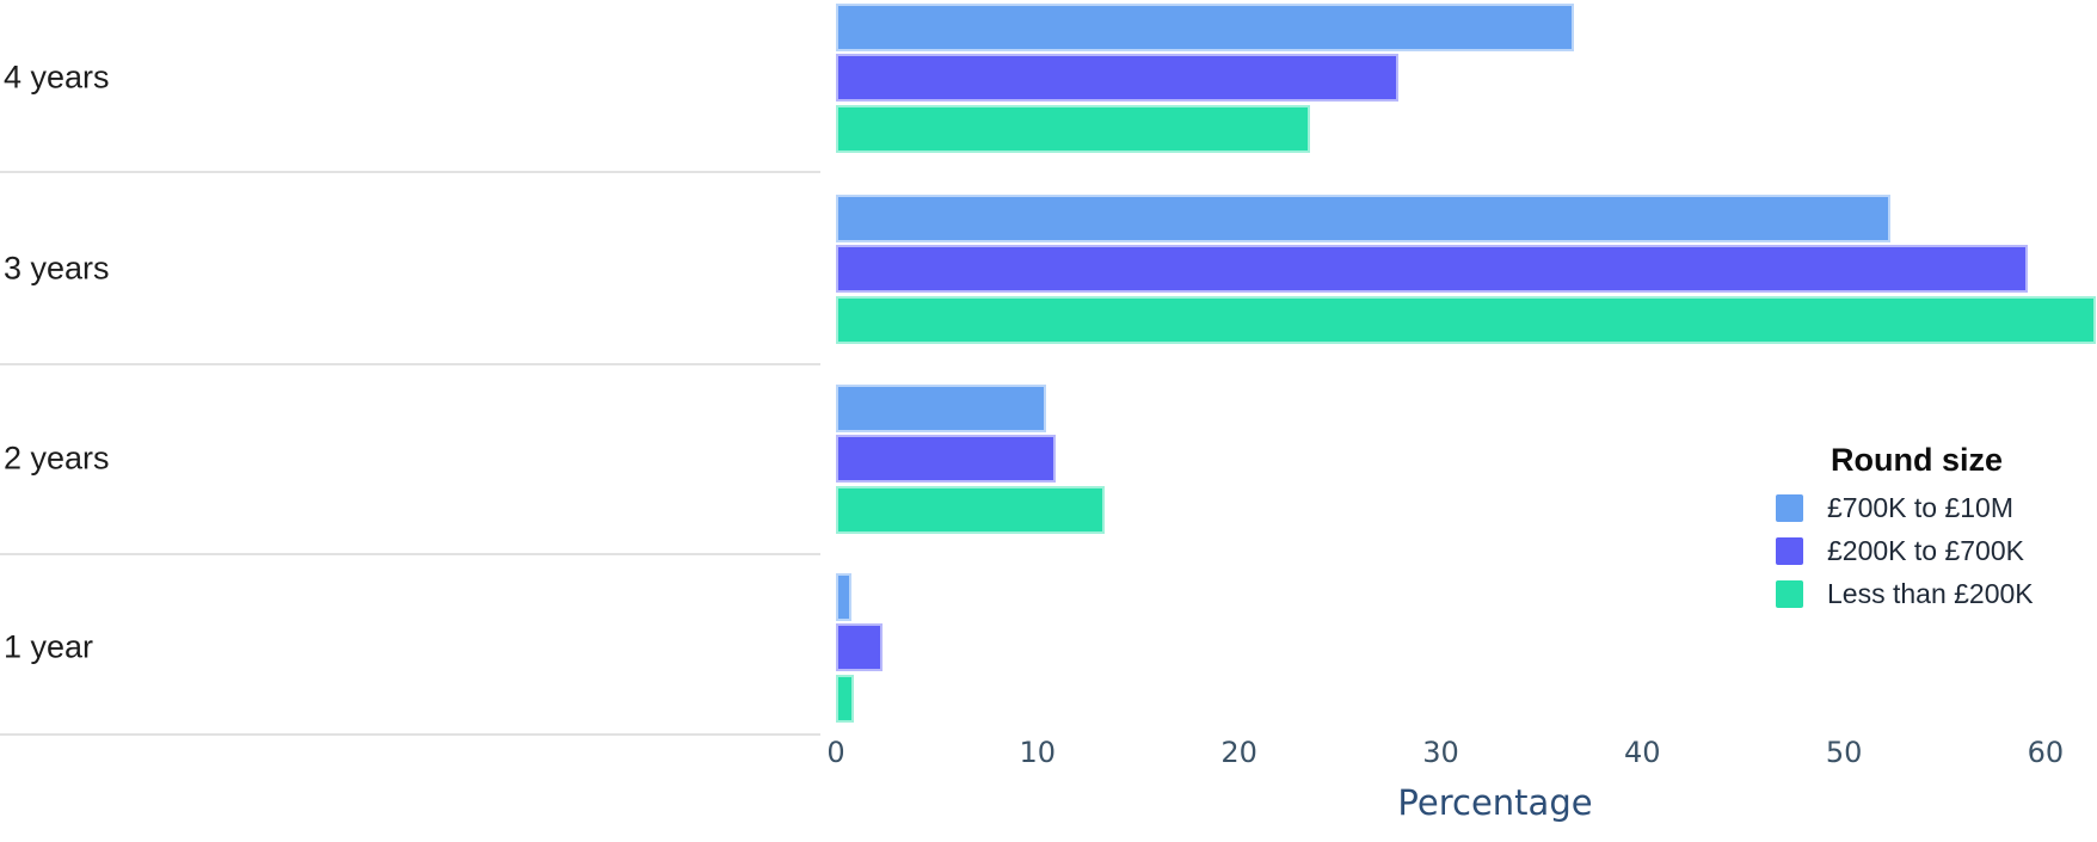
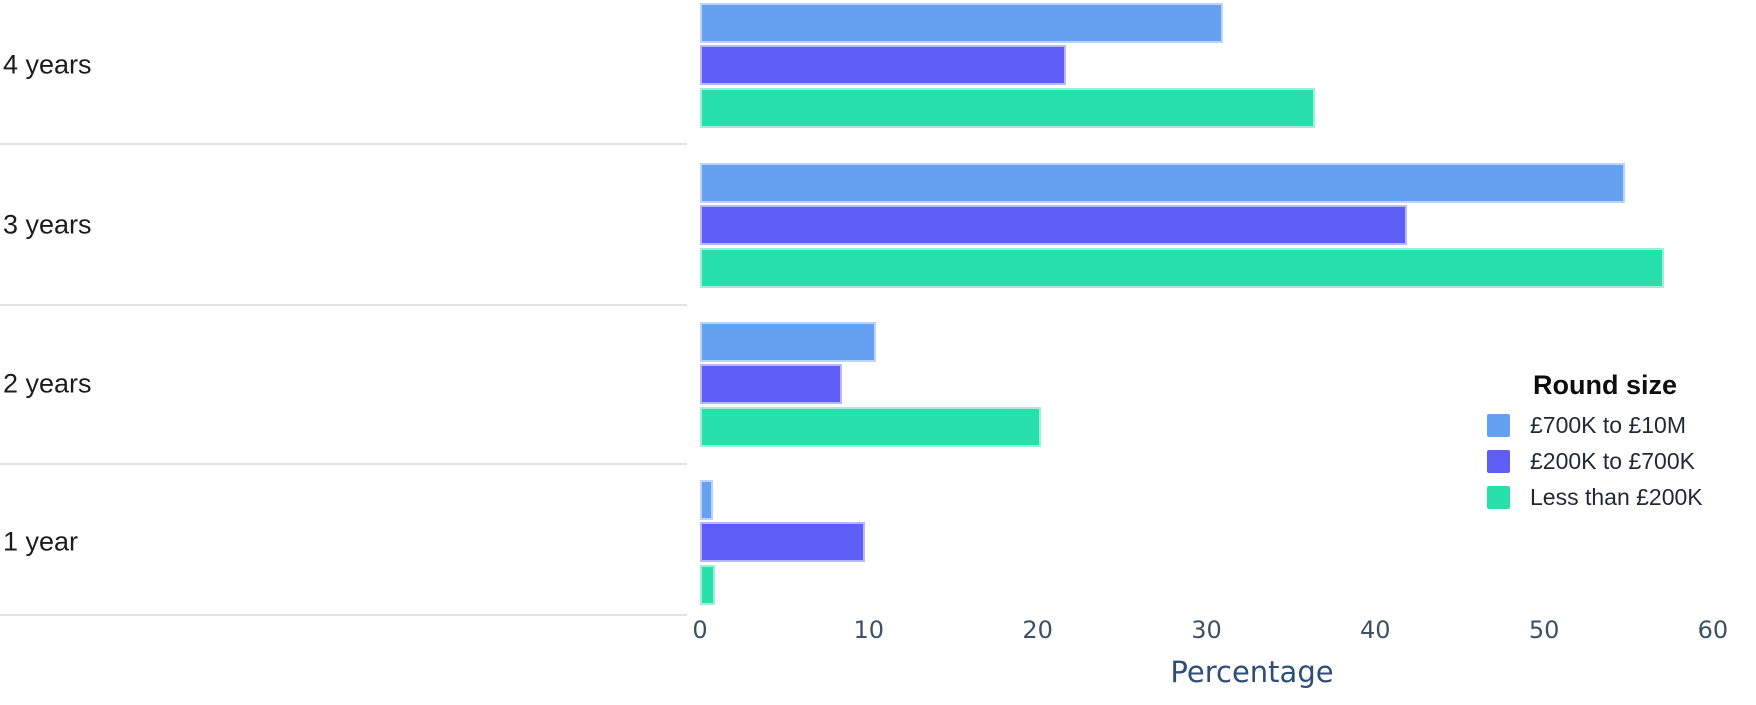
£700K to £10M/4 years: 36.6 -> 31.0
£200K to £700K/4 years: 27.9 -> 21.7
Less than £200K/4 years: 23.5 -> 36.4
£700K to £10M/3 years: 52.3 -> 54.8
£200K to £700K/3 years: 59.1 -> 41.9
Less than £200K/3 years: 62.5 -> 57.1
£200K to £700K/2 years: 10.9 -> 8.4
Less than £200K/2 years: 13.3 -> 20.2
£200K to £700K/1 year: 2.3 -> 9.8
